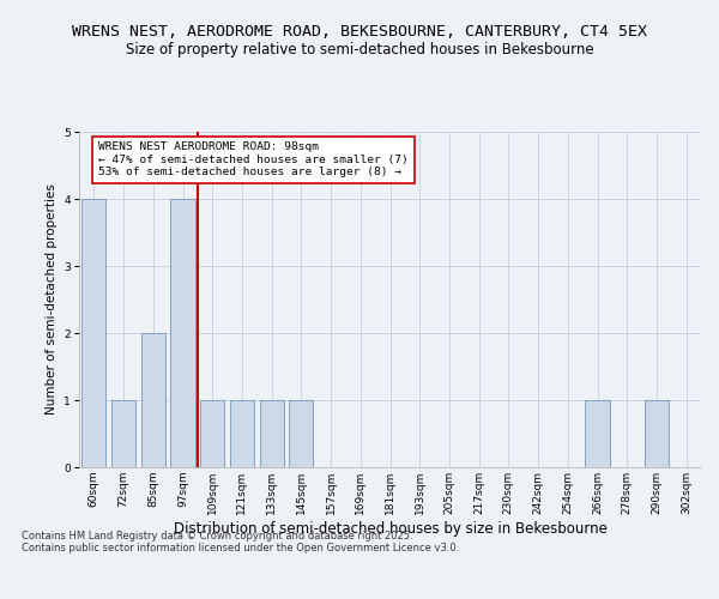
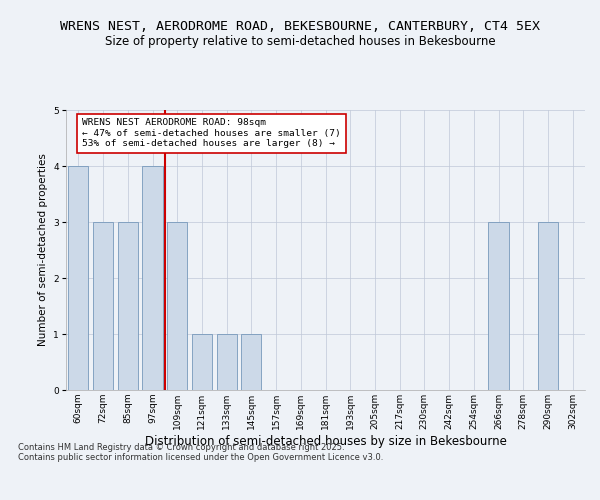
72sqm: 1 -> 3
85sqm: 2 -> 3
109sqm: 1 -> 3
266sqm: 1 -> 3
290sqm: 1 -> 3
